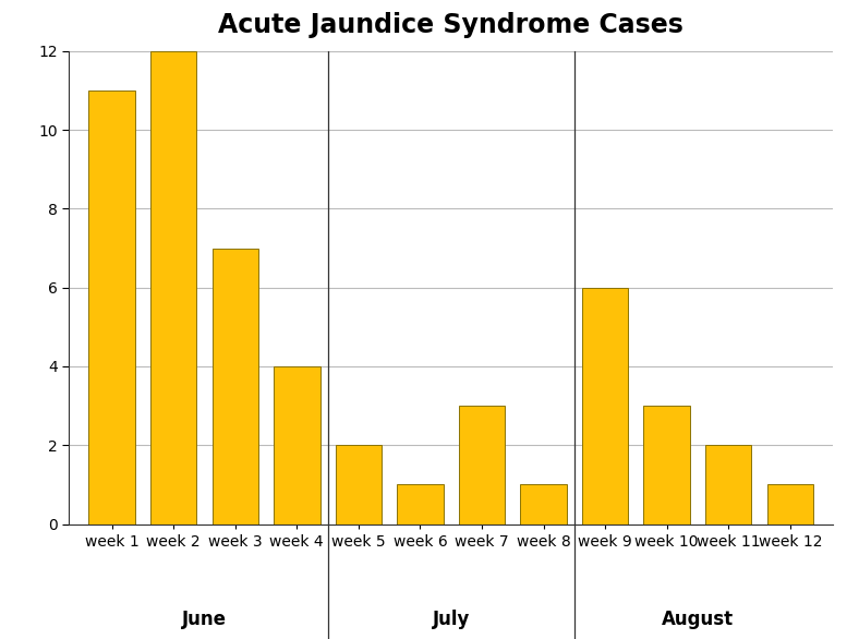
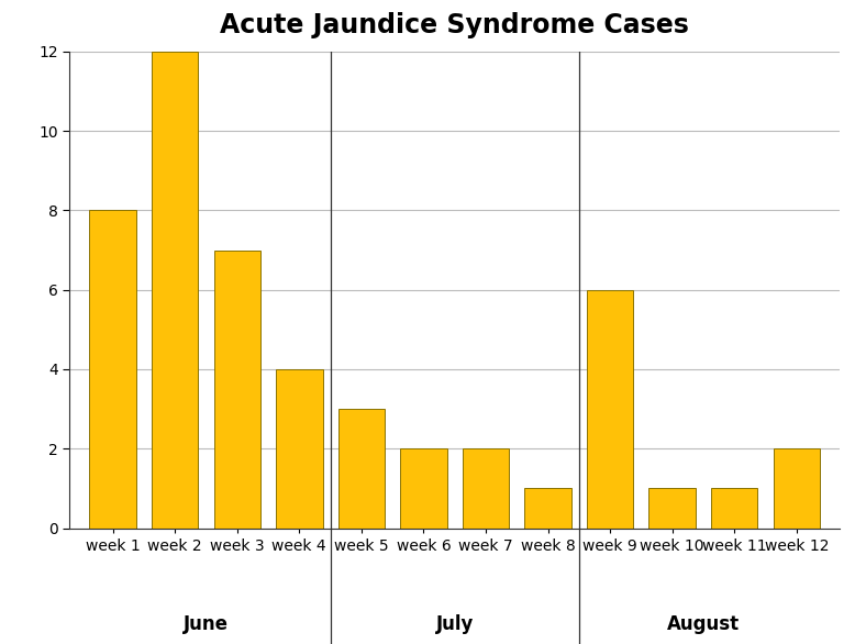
week 1: 11 -> 8
week 5: 2 -> 3
week 6: 1 -> 2
week 7: 3 -> 2
week 10: 3 -> 1
week 11: 2 -> 1
week 12: 1 -> 2
